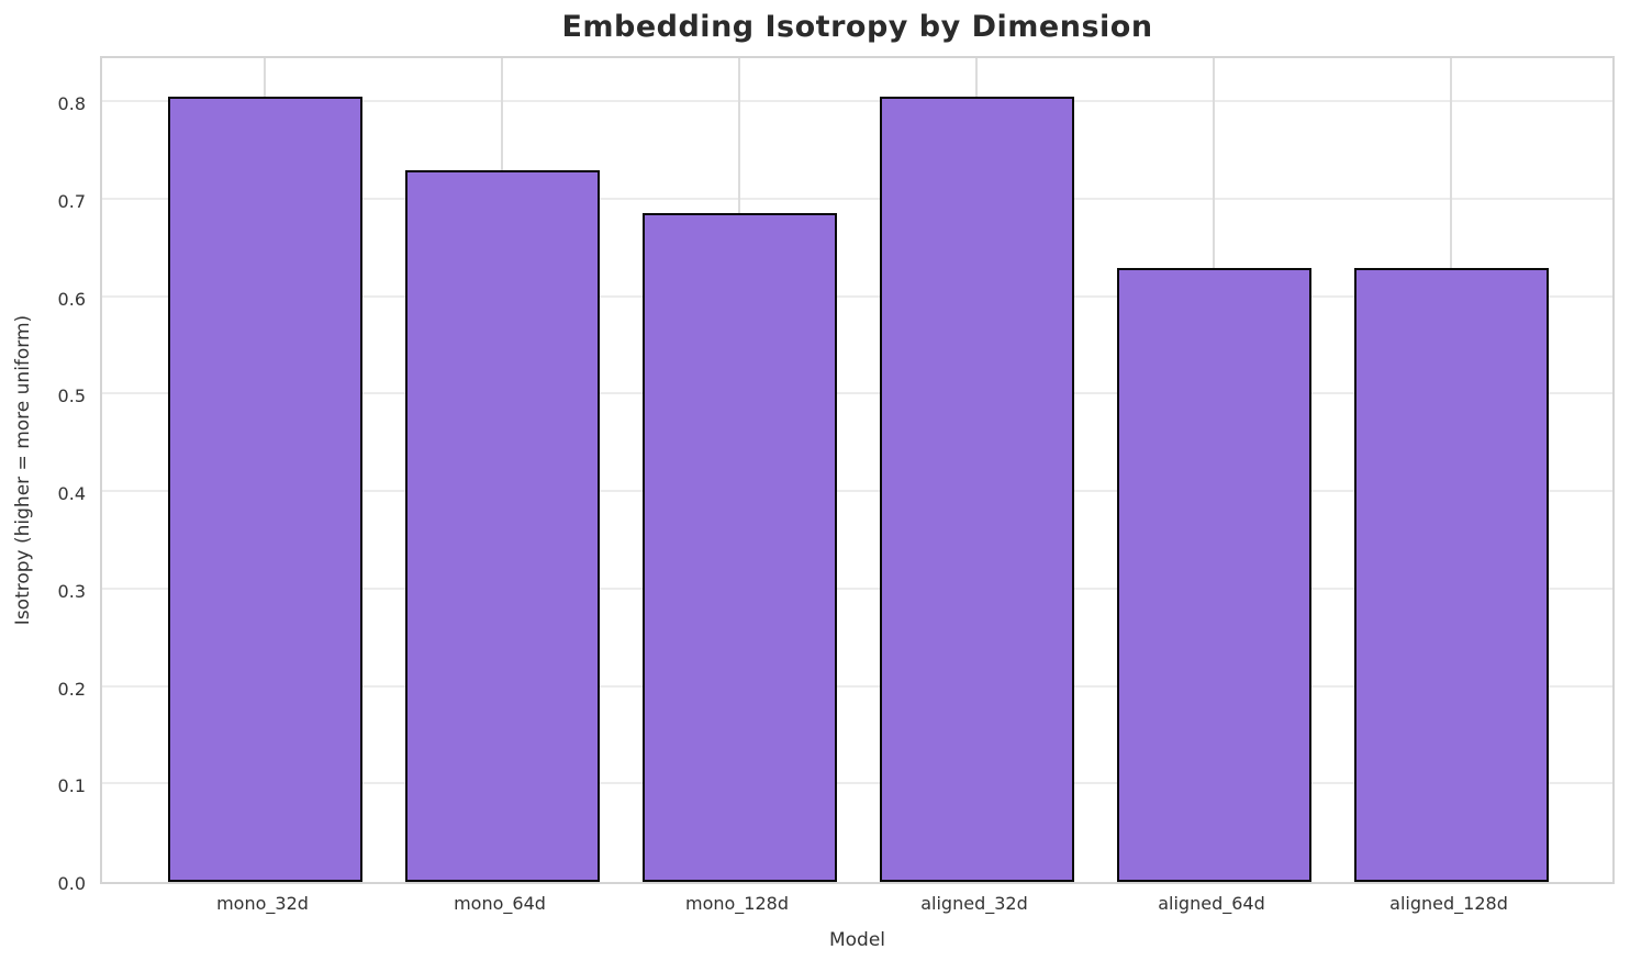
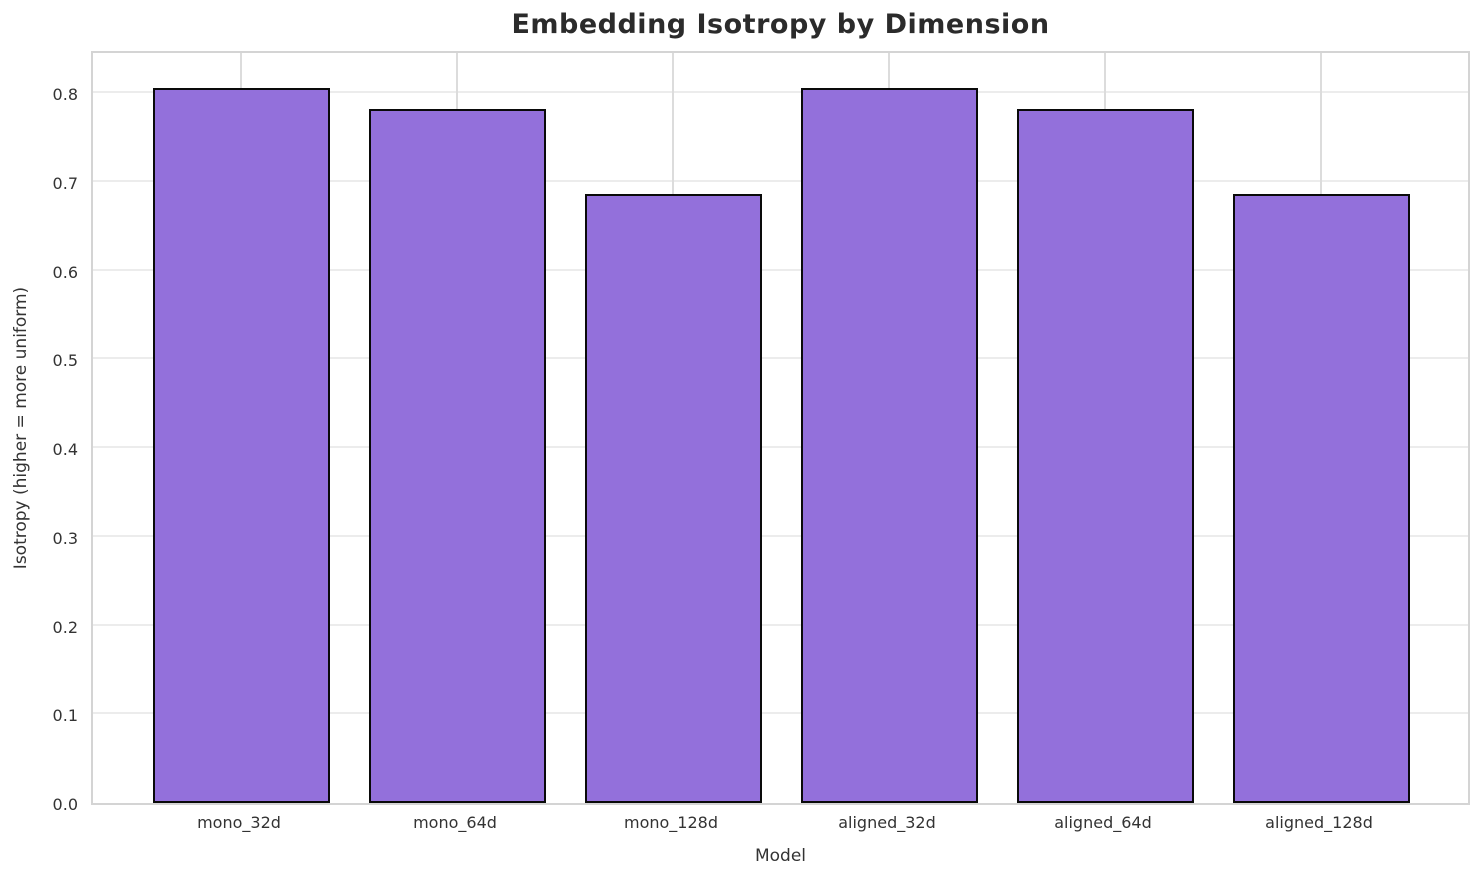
mono_64d: 0.73 -> 0.78
aligned_64d: 0.63 -> 0.78
aligned_128d: 0.63 -> 0.69
